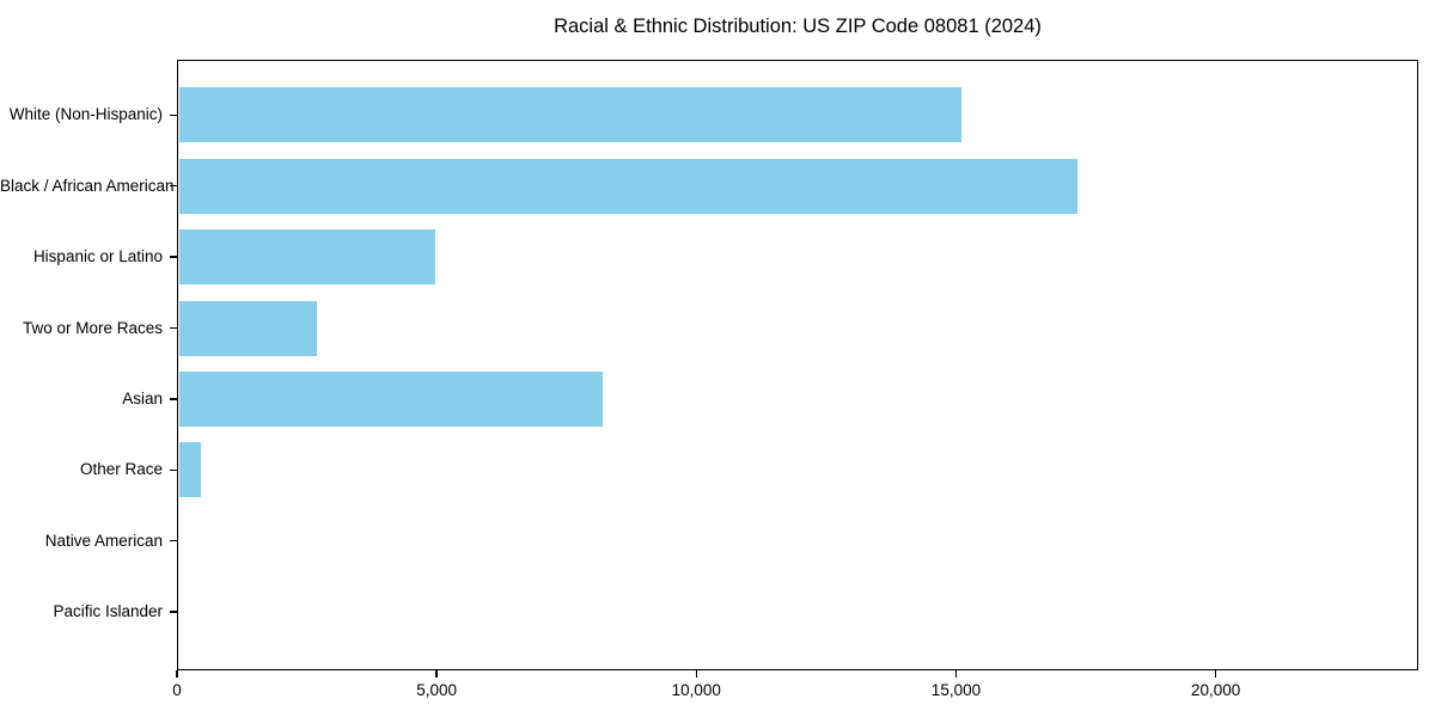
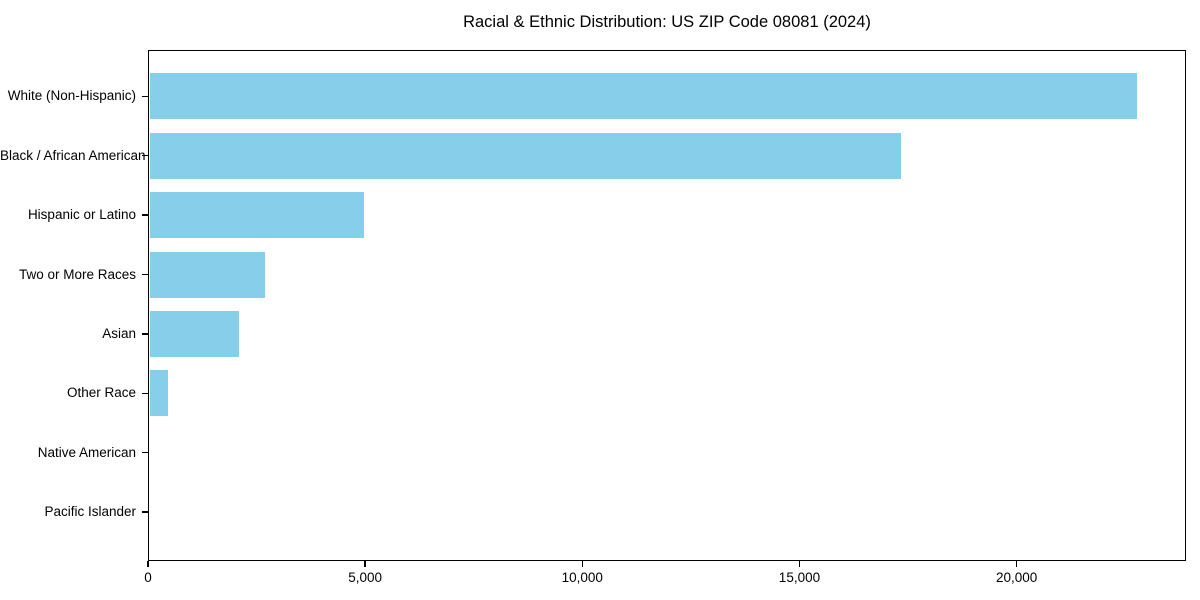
White (Non-Hispanic): 15100 -> 22800
Asian: 8200 -> 2100
